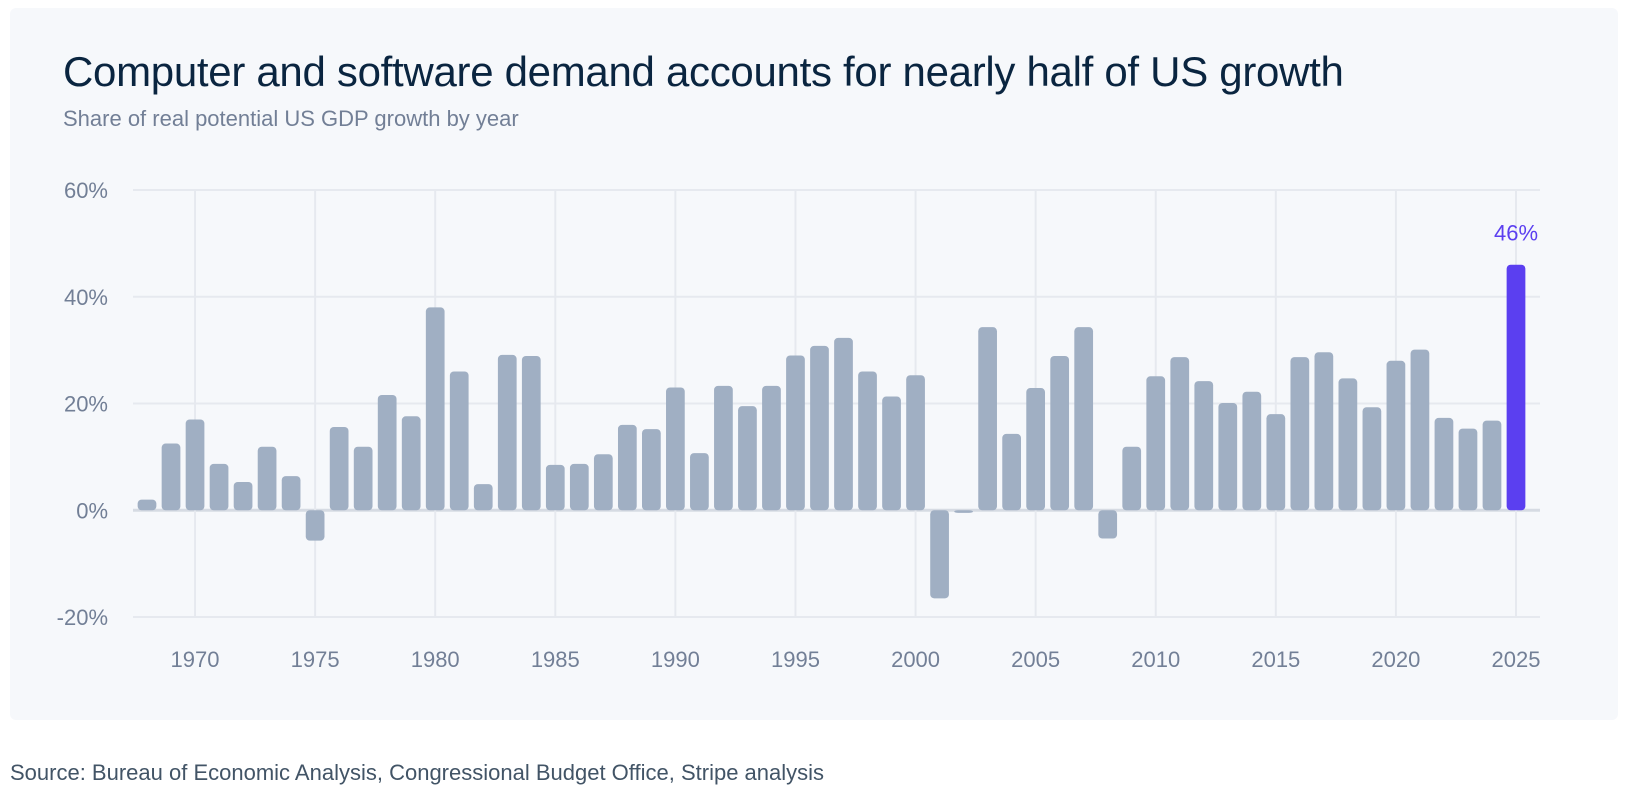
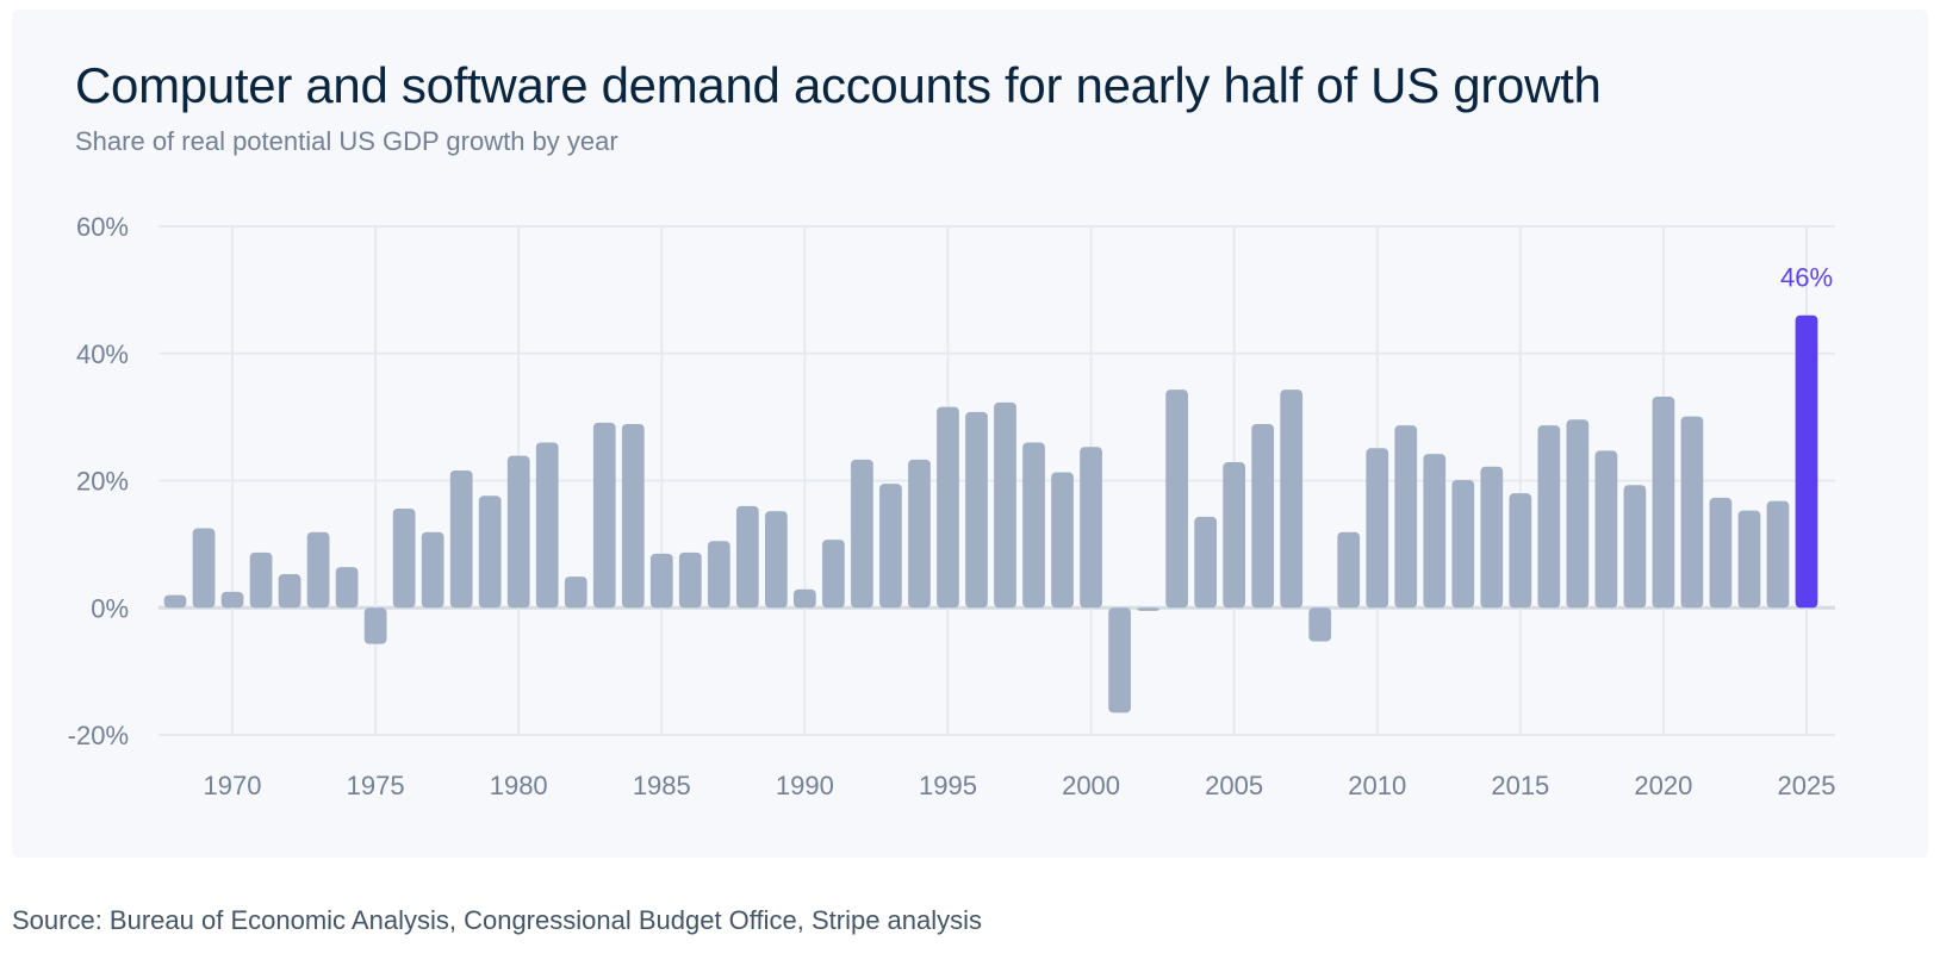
1970: 17% -> 2%
1980: 38% -> 24%
1990: 23% -> 3%
1995: 29% -> 32%
2020: 28% -> 33%
